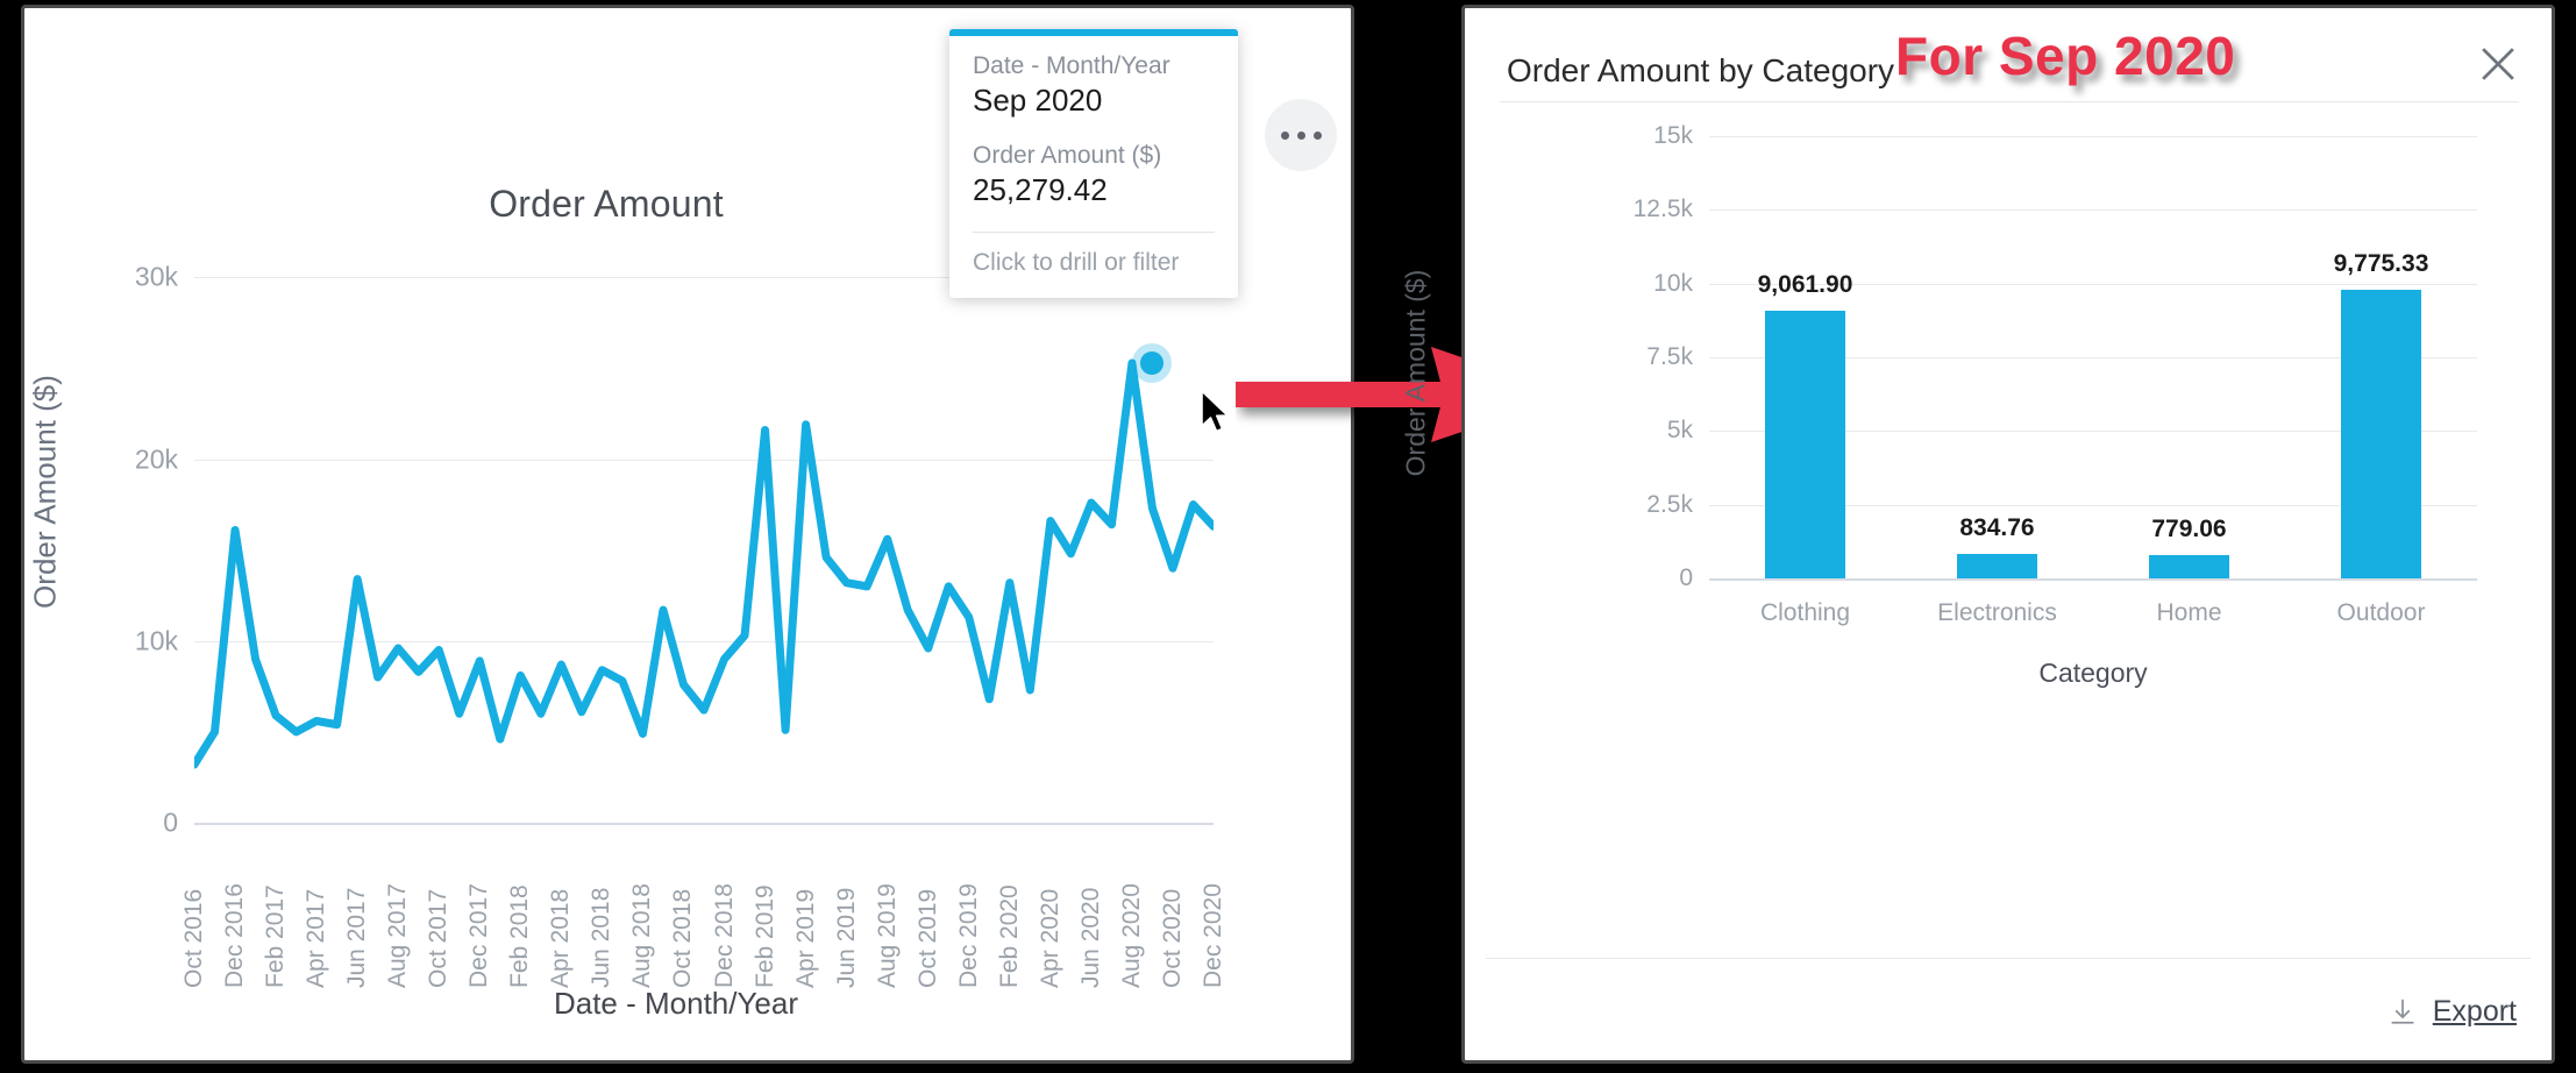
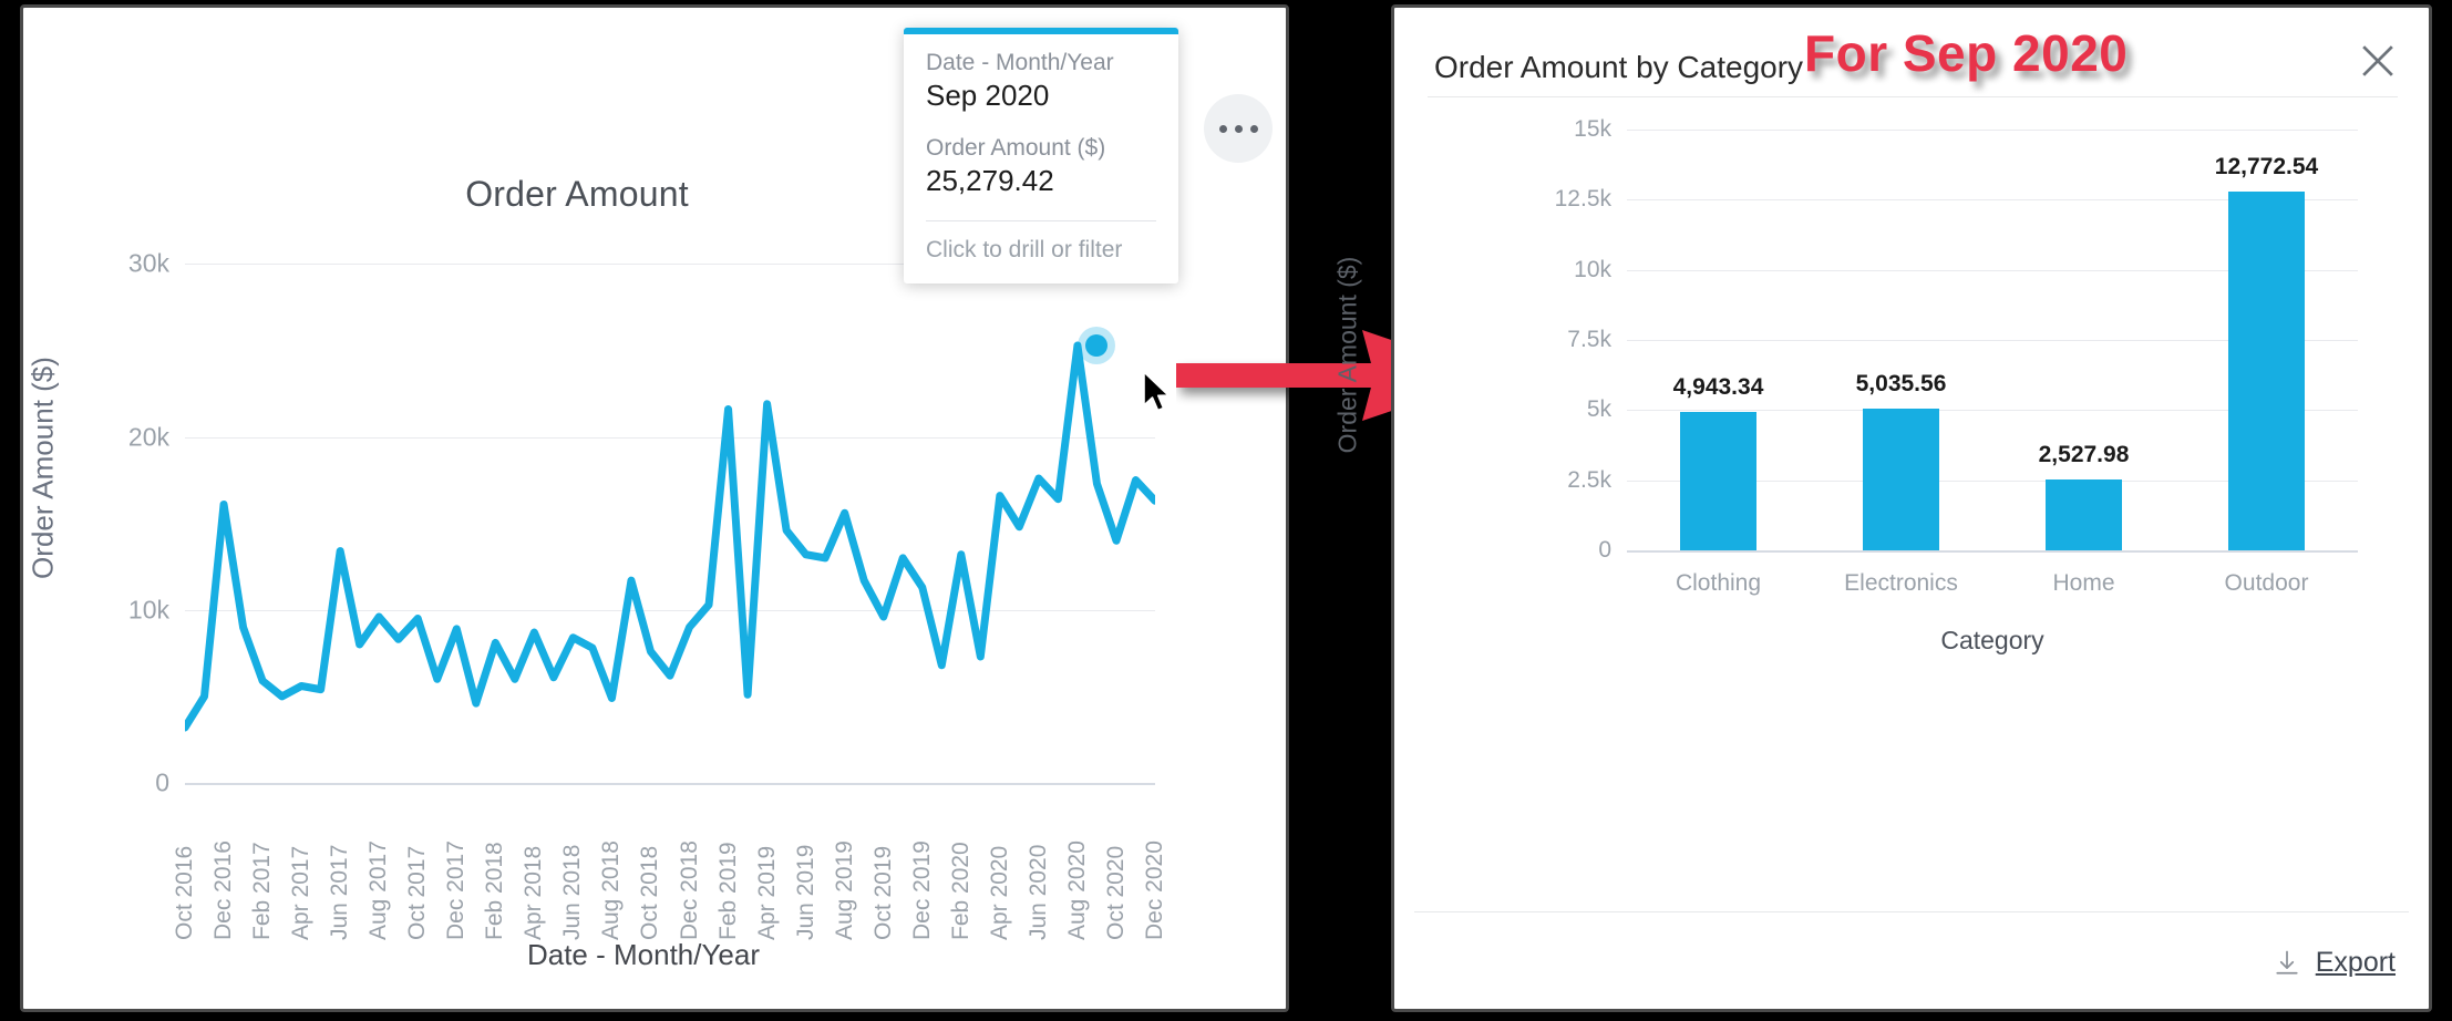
Order Amount by Category/Clothing: 9,061.90 -> 4,943.34
Order Amount by Category/Electronics: 834.76 -> 5,035.56
Order Amount by Category/Home: 779.06 -> 2,527.98
Order Amount by Category/Outdoor: 9,775.33 -> 12,772.54
